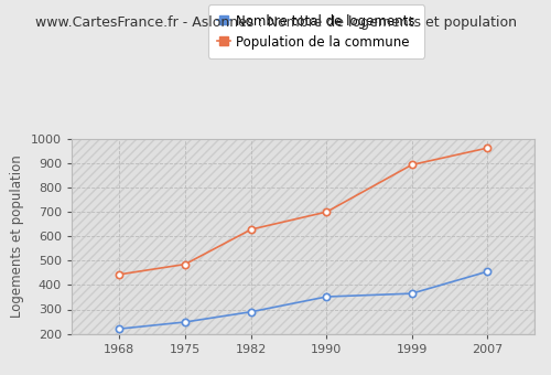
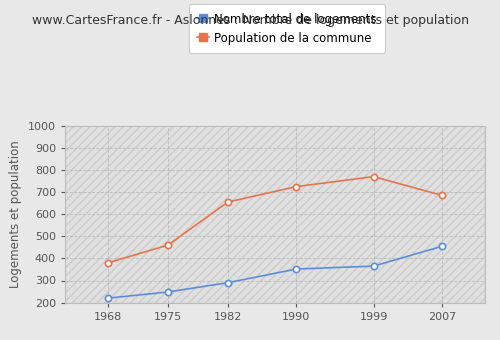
Population de la commune/1968: 443 -> 380
Population de la commune/1975: 485 -> 460
Population de la commune/1982: 628 -> 655
Population de la commune/1990: 700 -> 725
Population de la commune/1999: 893 -> 770
Population de la commune/2007: 962 -> 685
